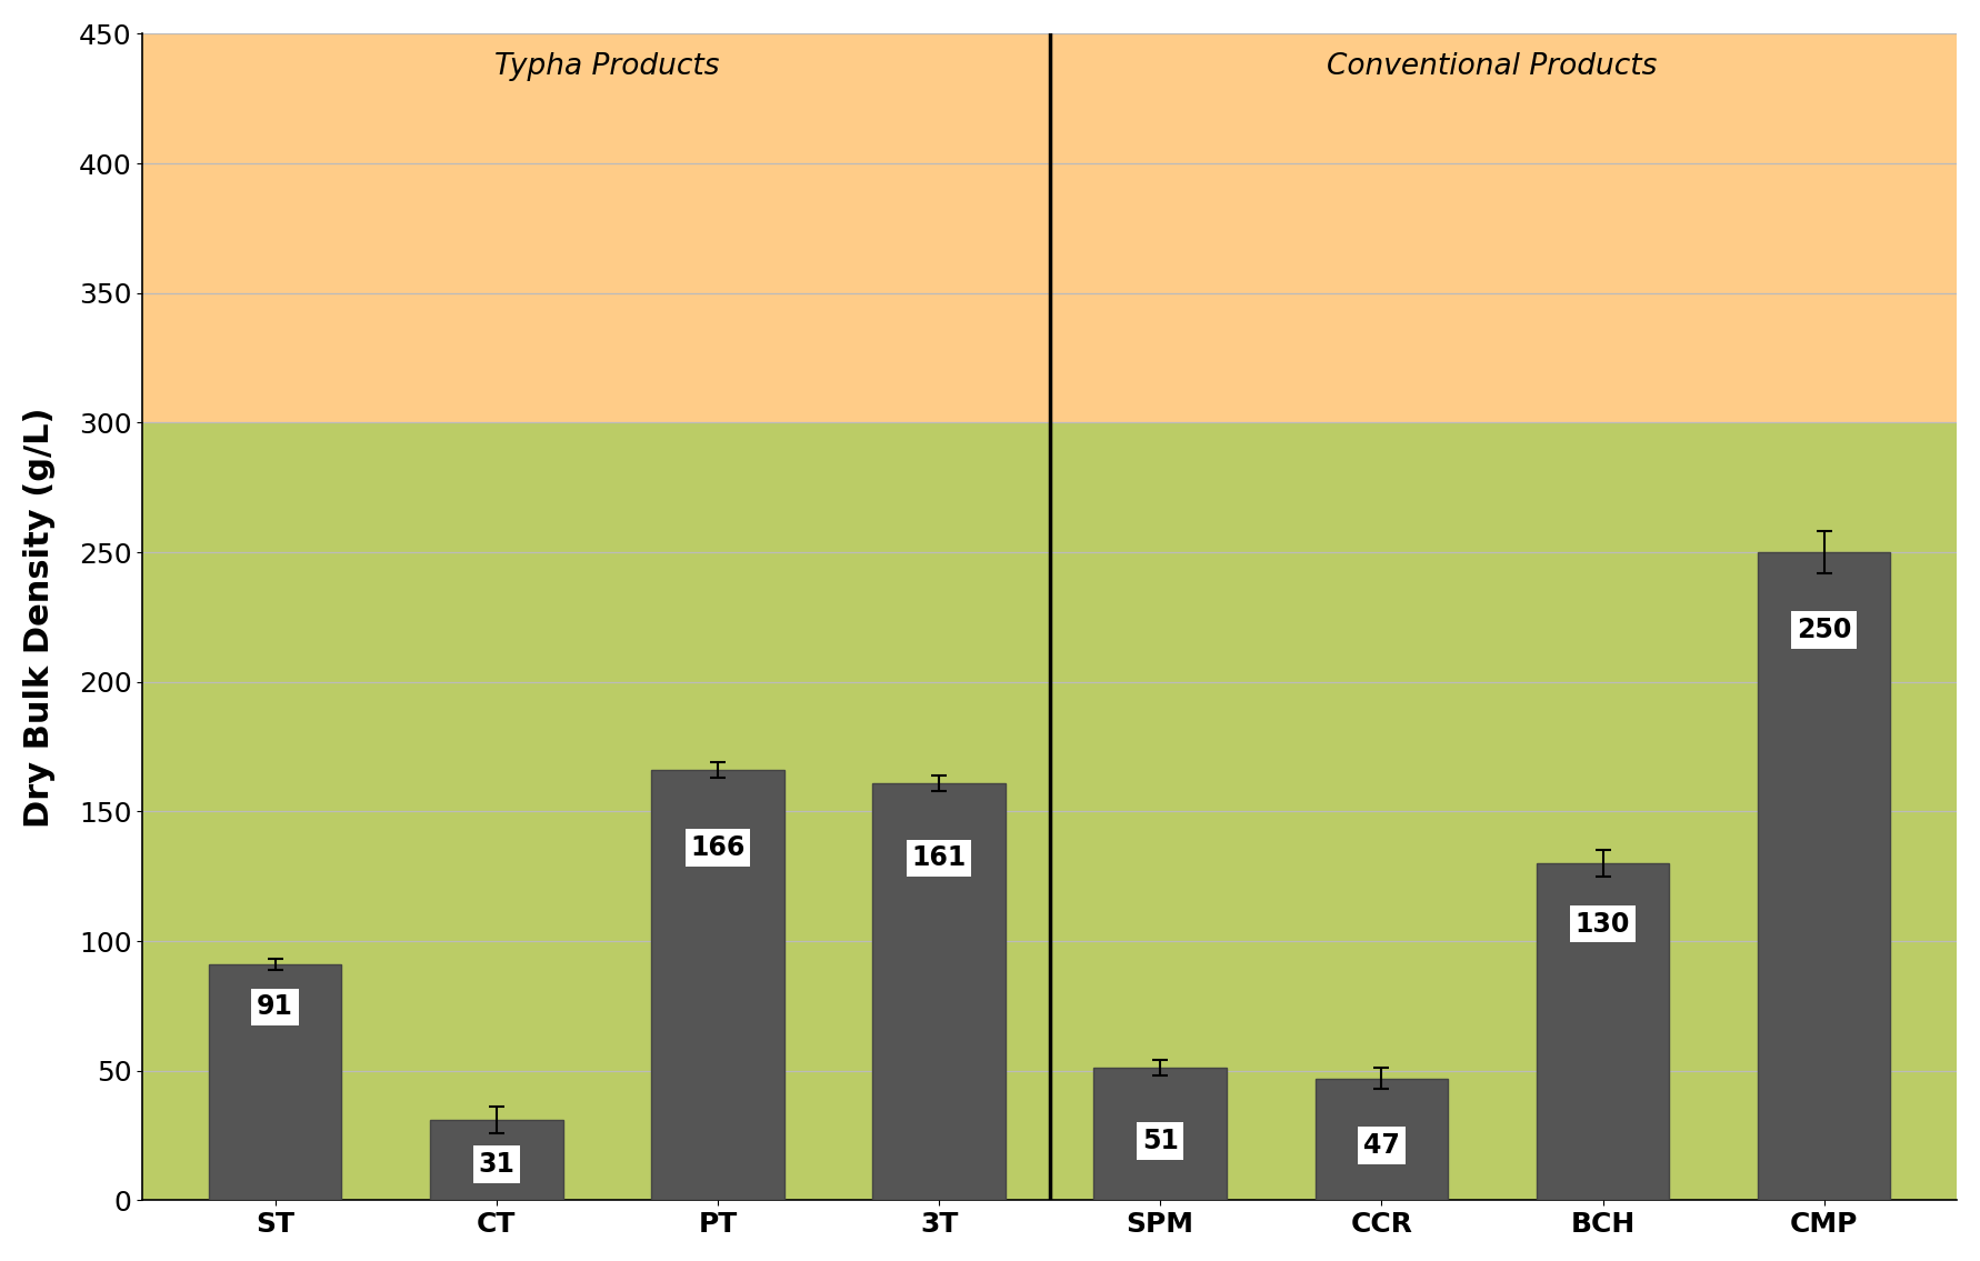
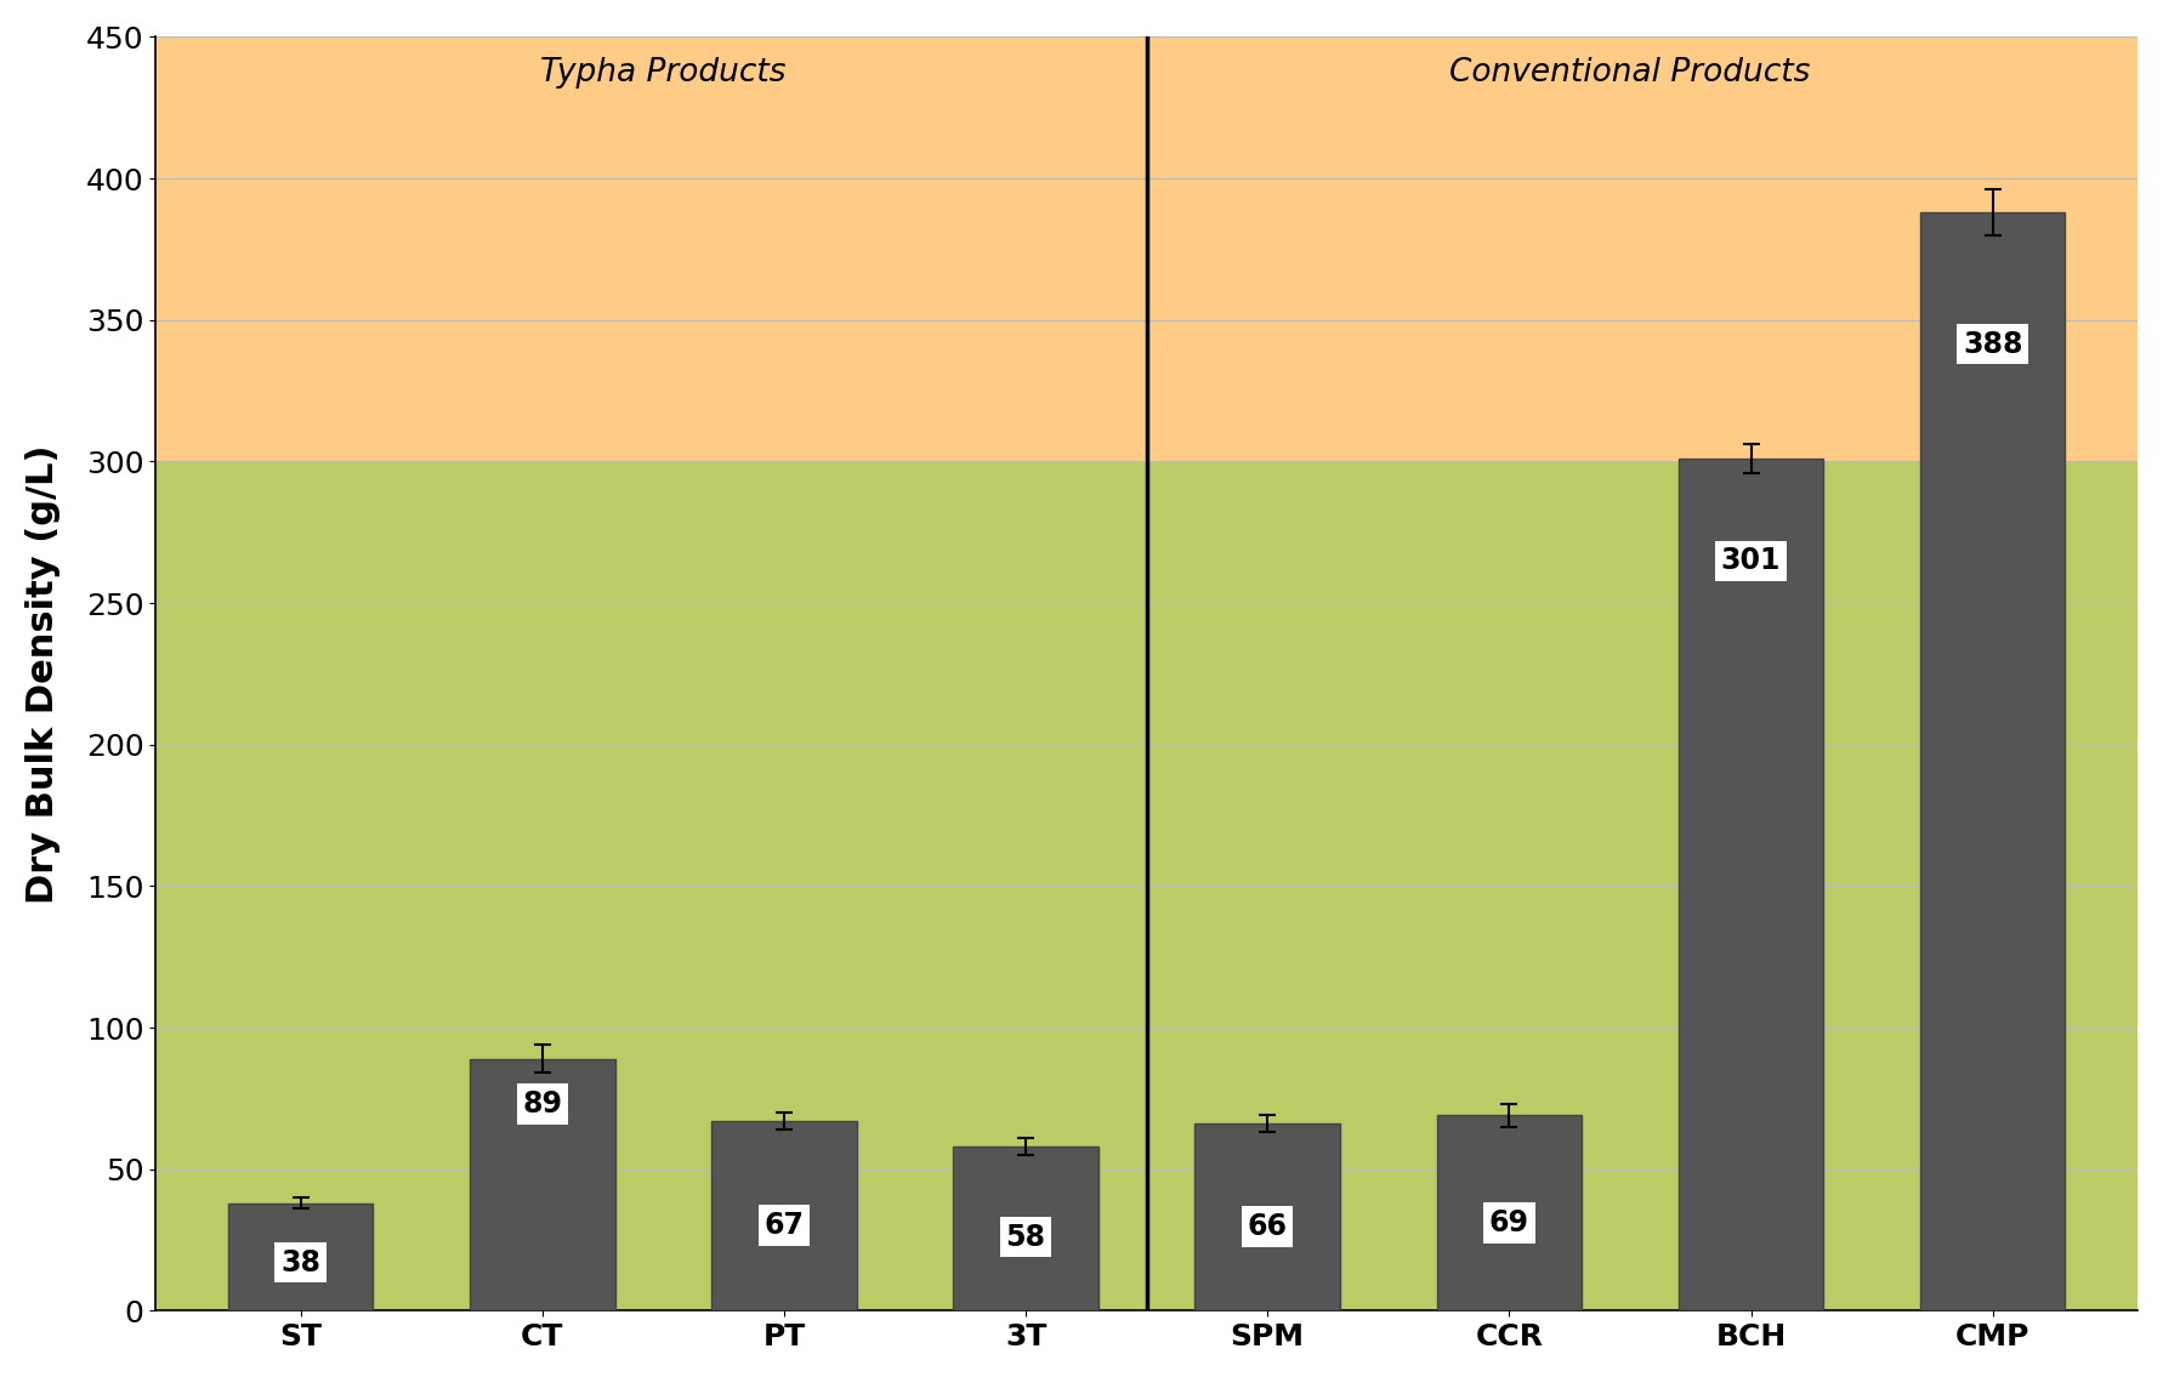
ST: 91 -> 38
CT: 31 -> 89
PT: 166 -> 67
3T: 161 -> 58
SPM: 51 -> 66
CCR: 47 -> 69
BCH: 130 -> 301
CMP: 250 -> 388
